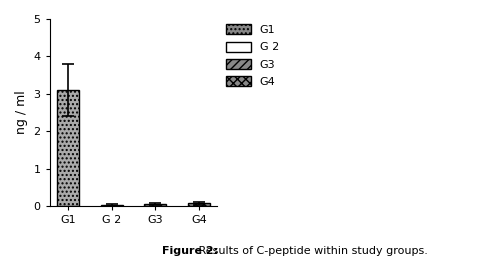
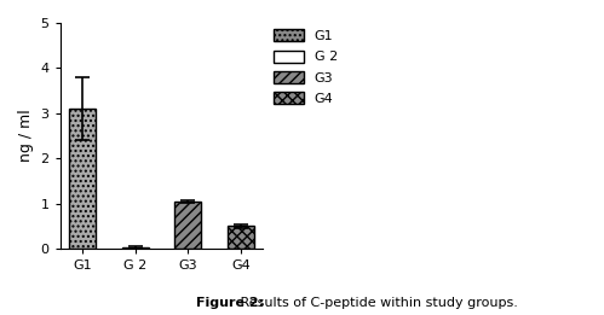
G3: 0.05 -> 1.05
G4: 0.07 -> 0.50
